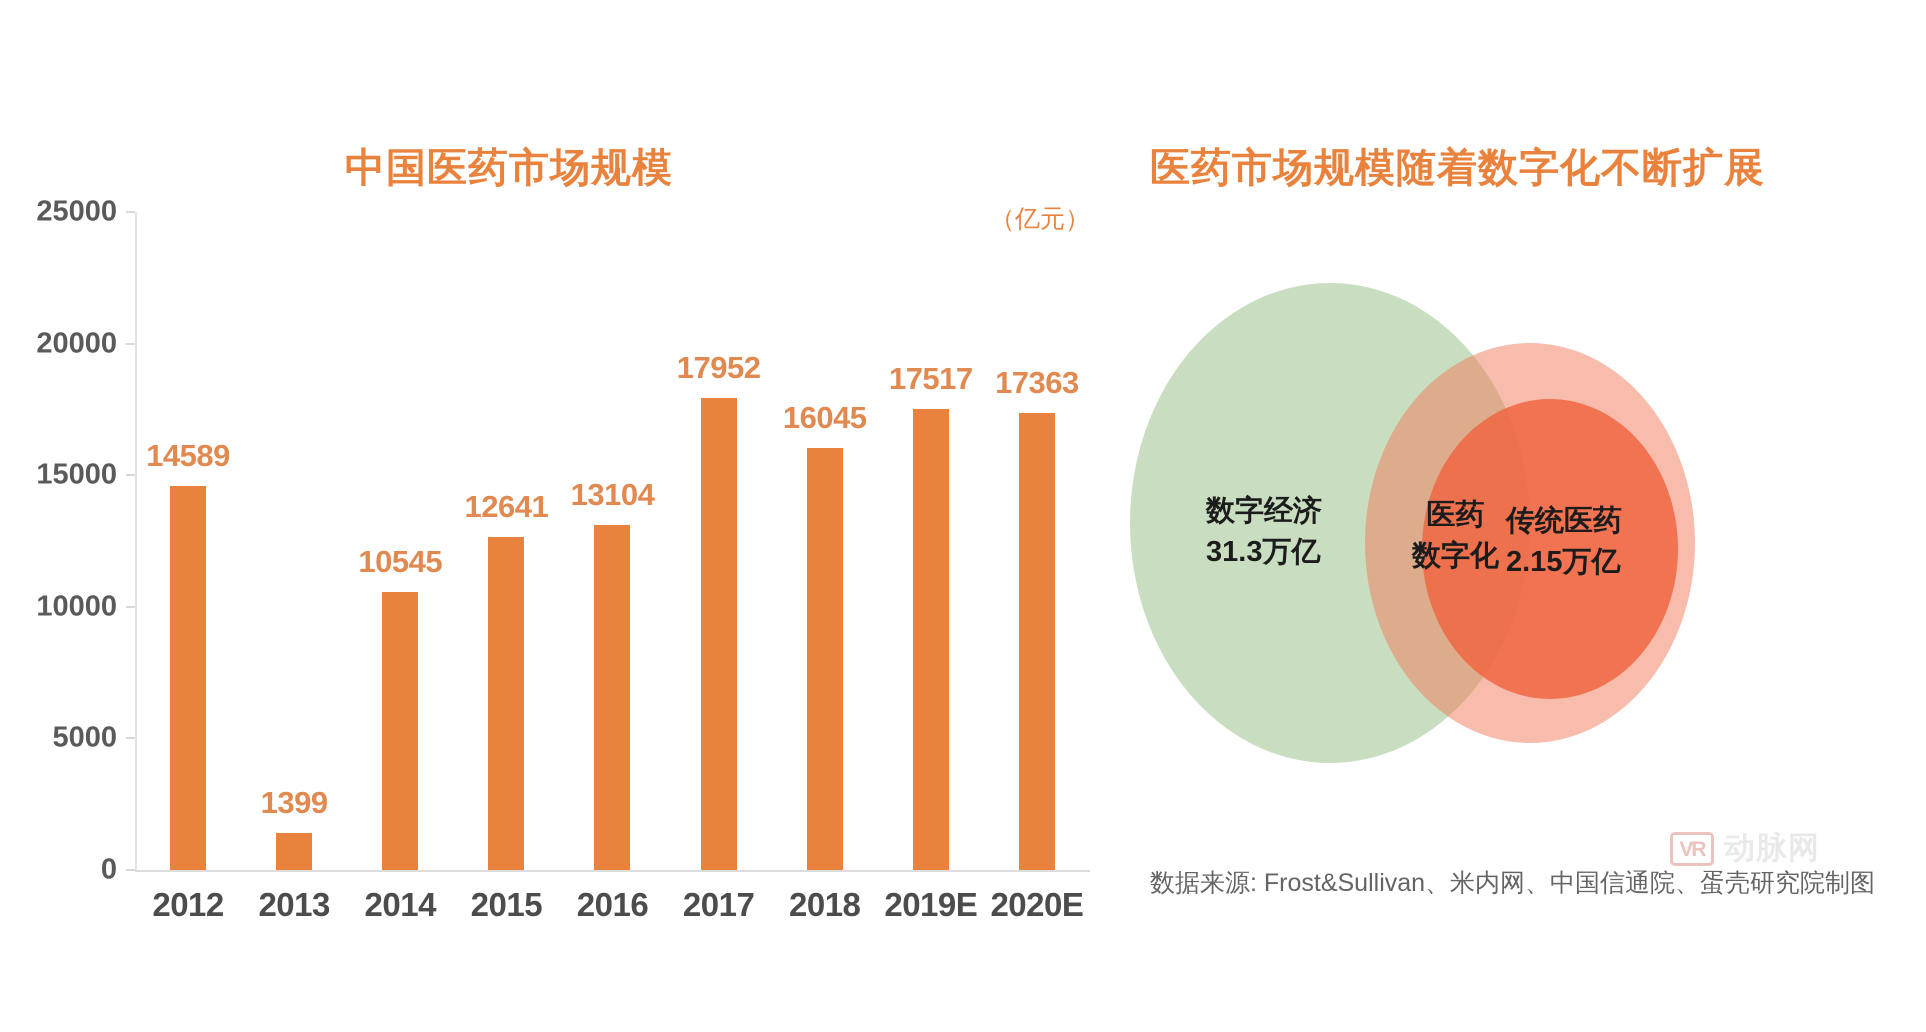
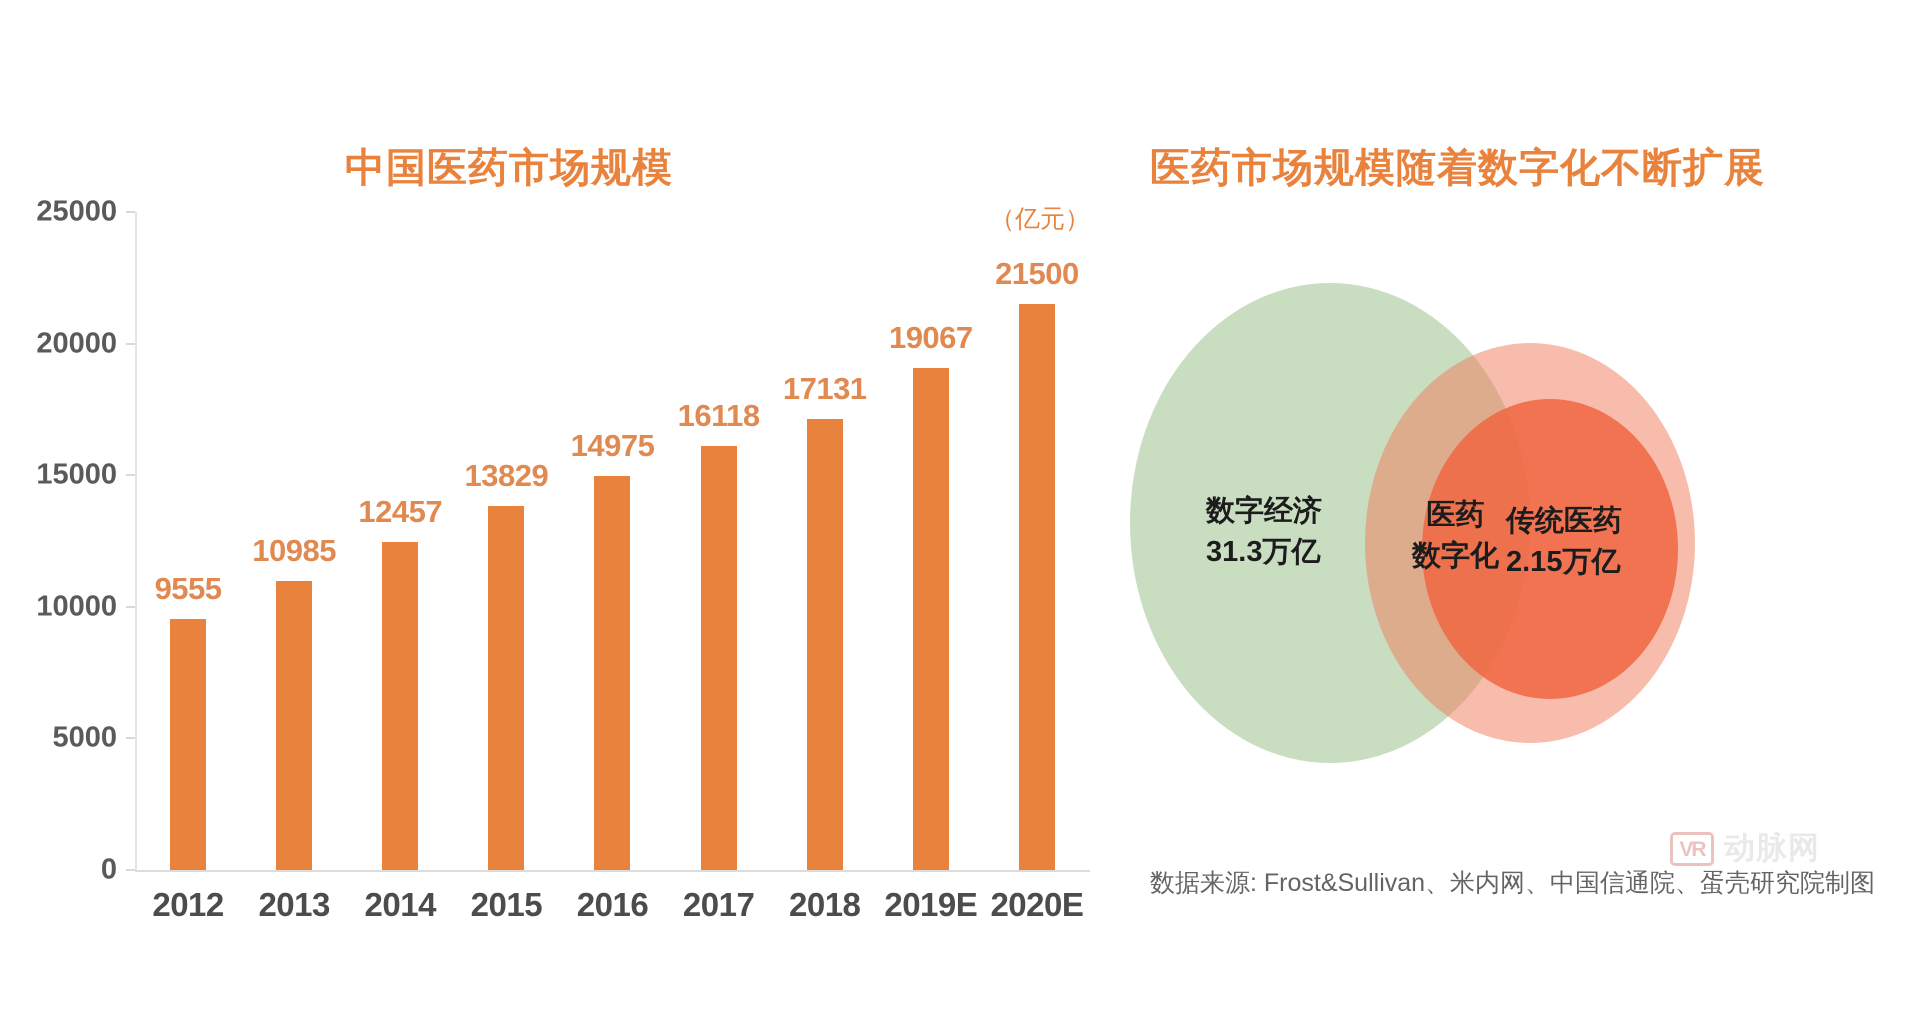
2012: 14589 -> 9555
2013: 1399 -> 10985
2014: 10545 -> 12457
2015: 12641 -> 13829
2016: 13104 -> 14975
2017: 17952 -> 16118
2018: 16045 -> 17131
2019E: 17517 -> 19067
2020E: 17363 -> 21500
